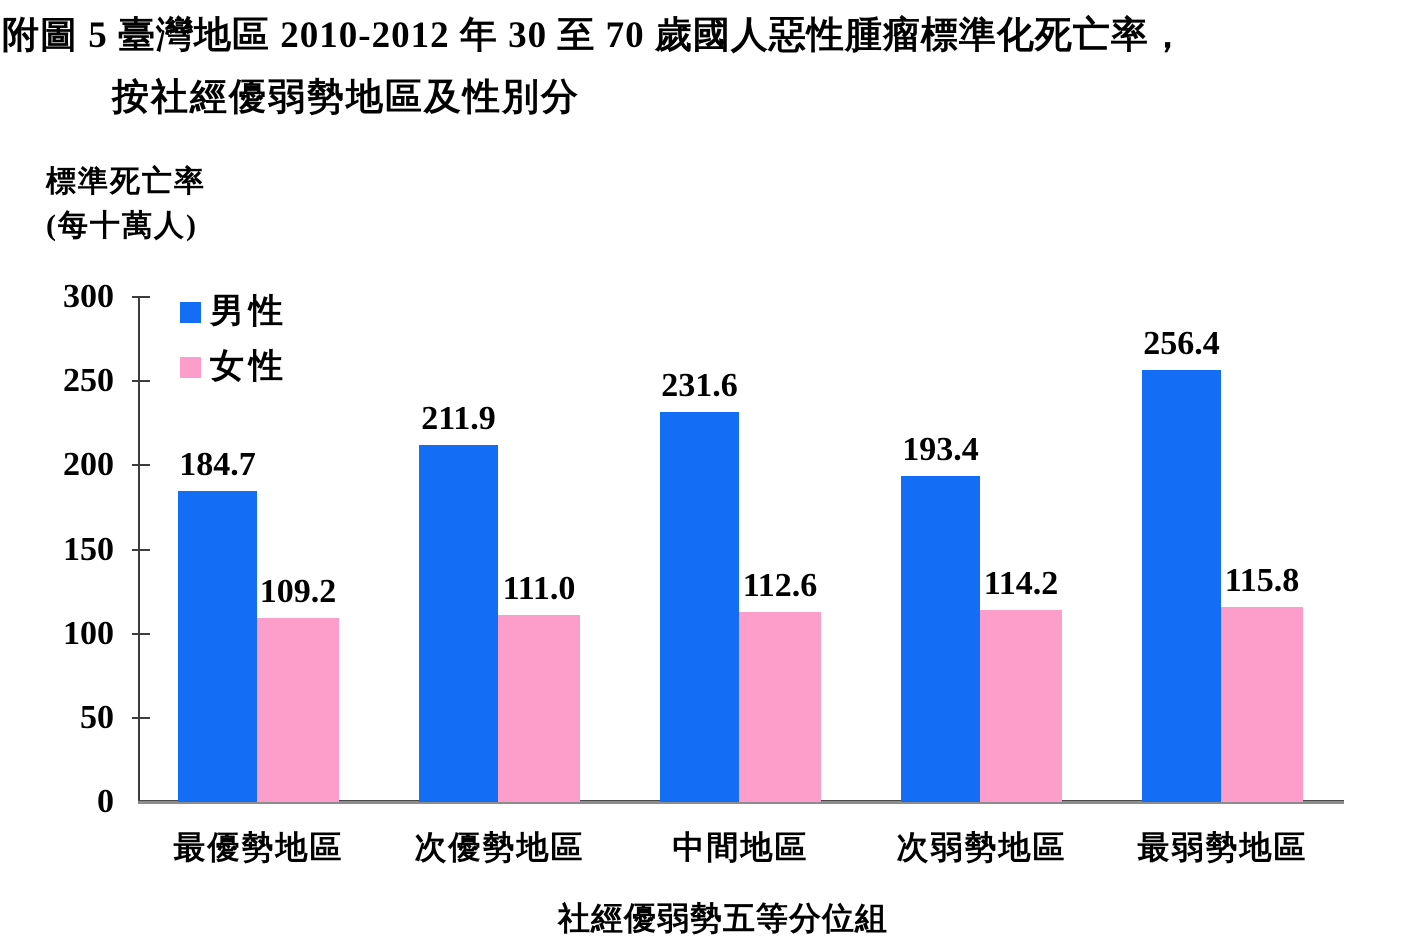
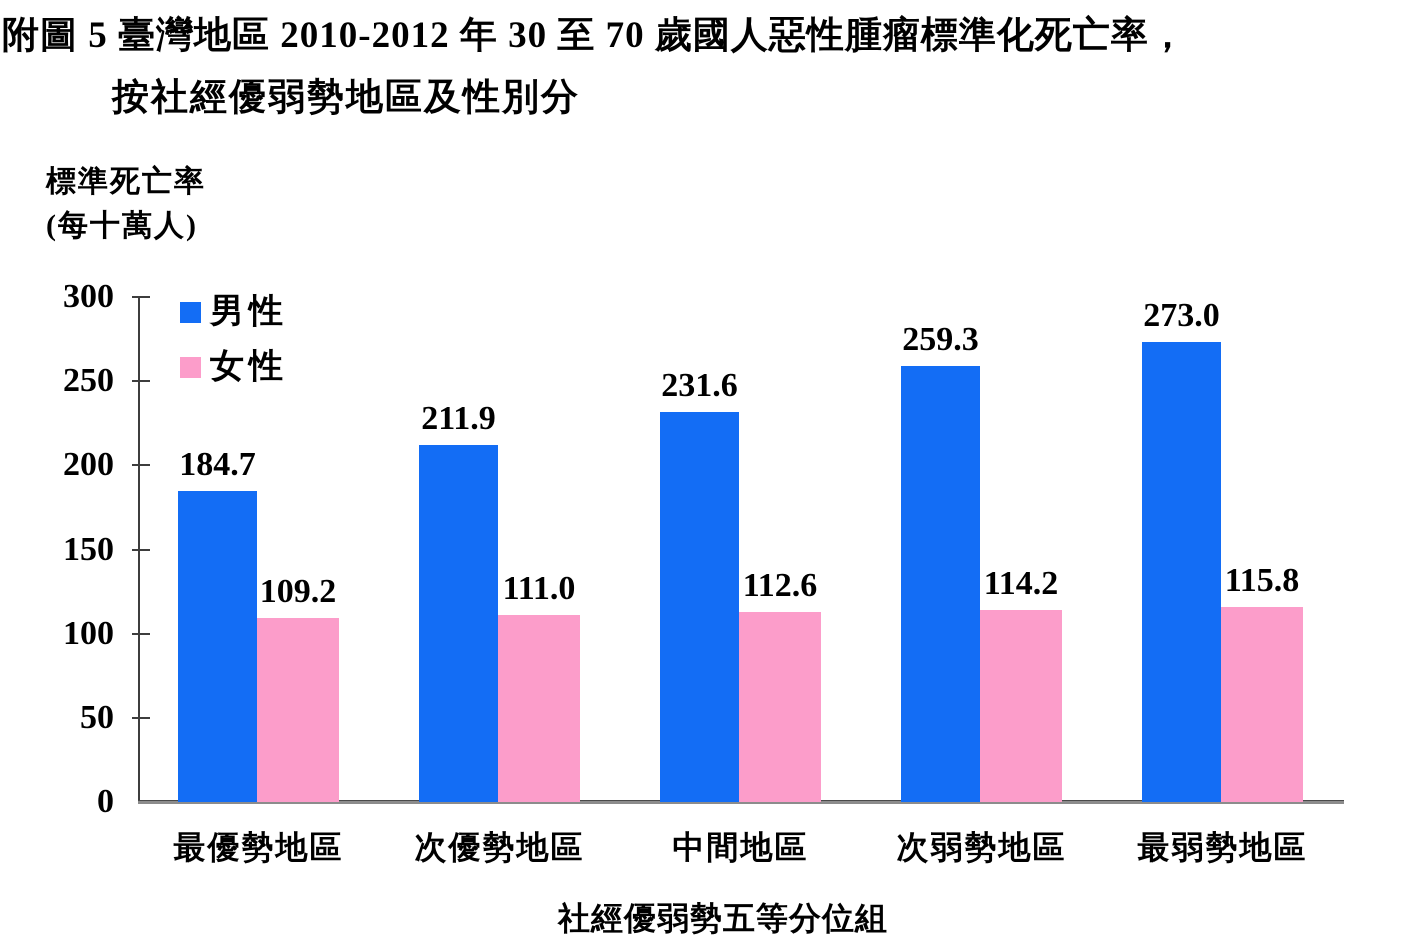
男性/次弱勢地區: 193.4 -> 259.3
男性/最弱勢地區: 256.4 -> 273.0
